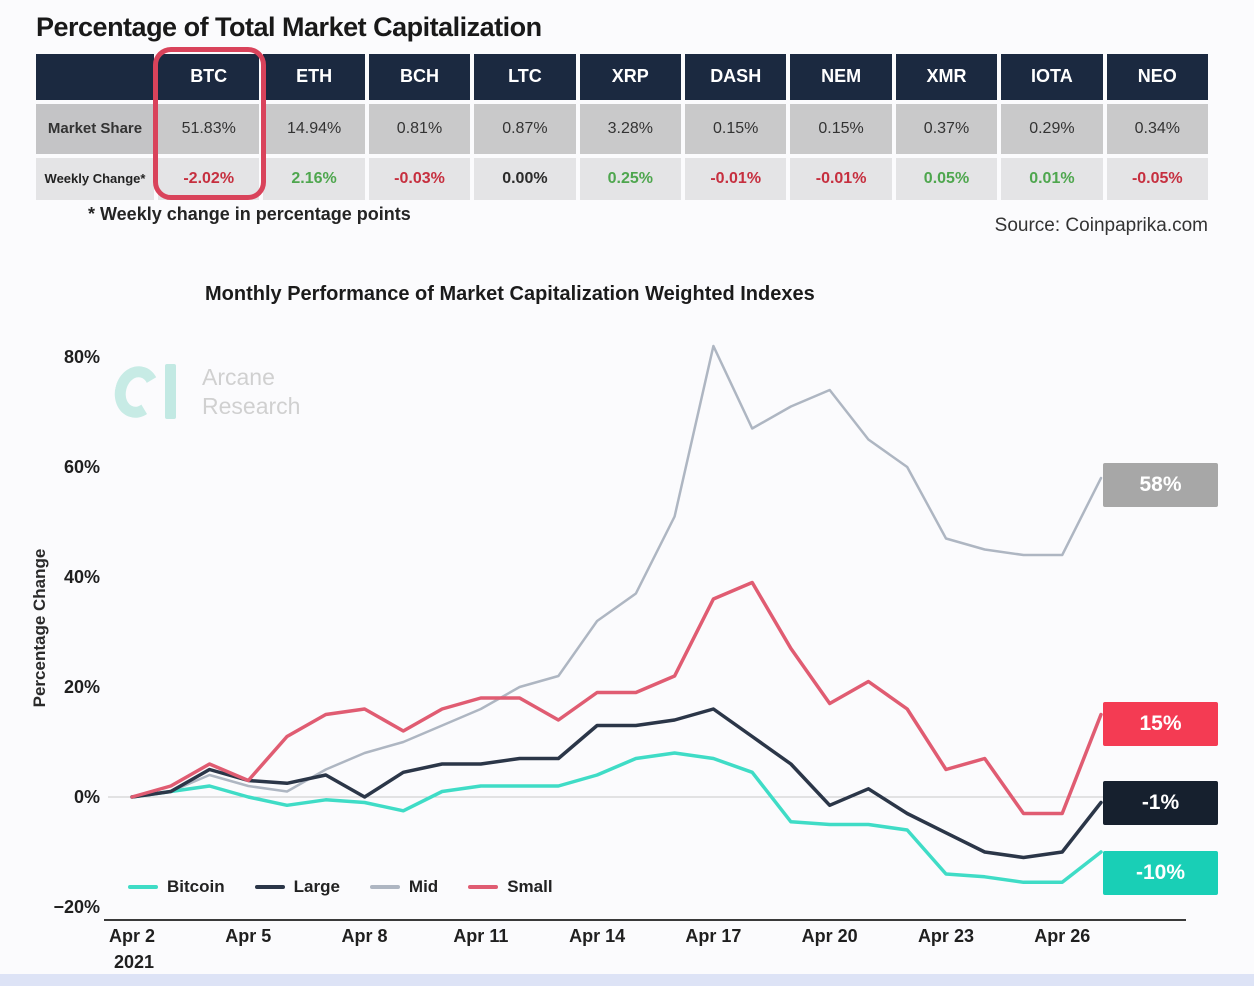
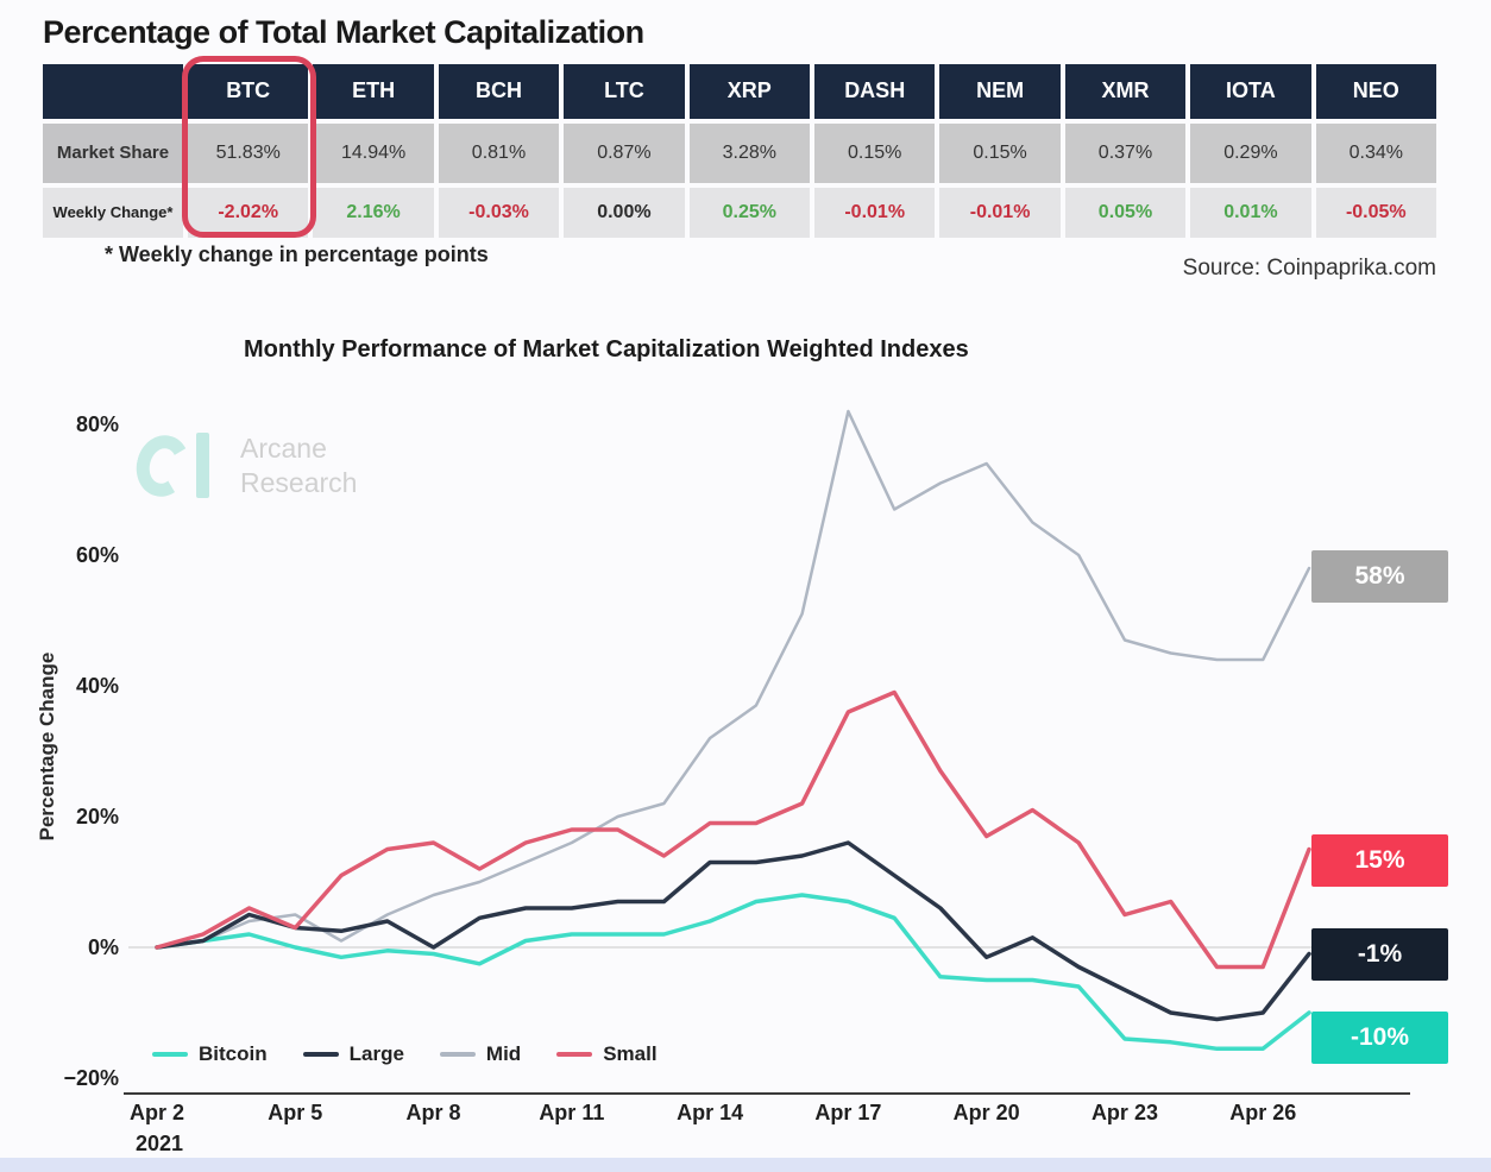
Mid/Apr 5: 2% -> 5%
